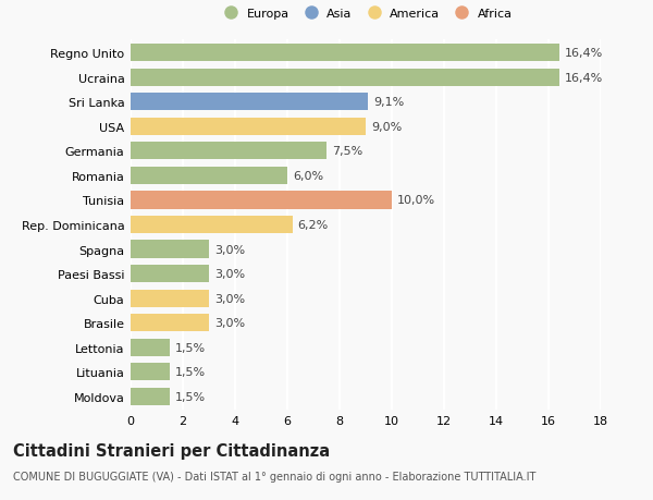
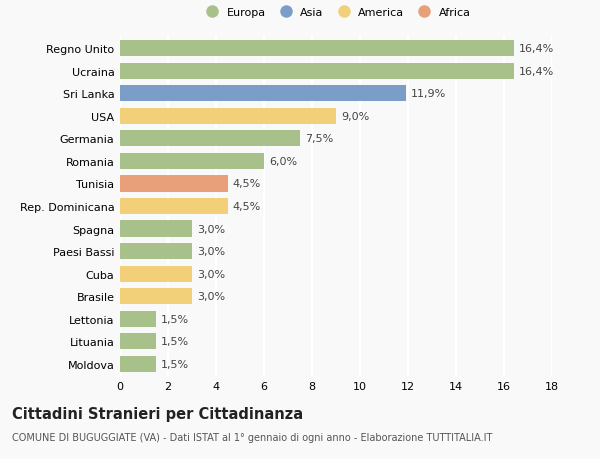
Sri Lanka: 9,1% -> 11,9%
Tunisia: 10,0% -> 4,5%
Rep. Dominicana: 6,2% -> 4,5%
